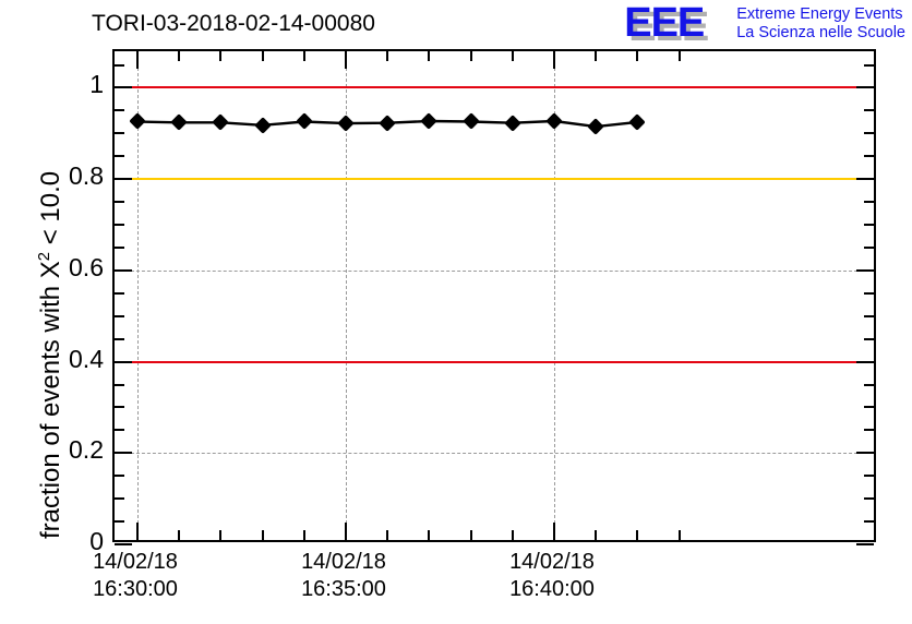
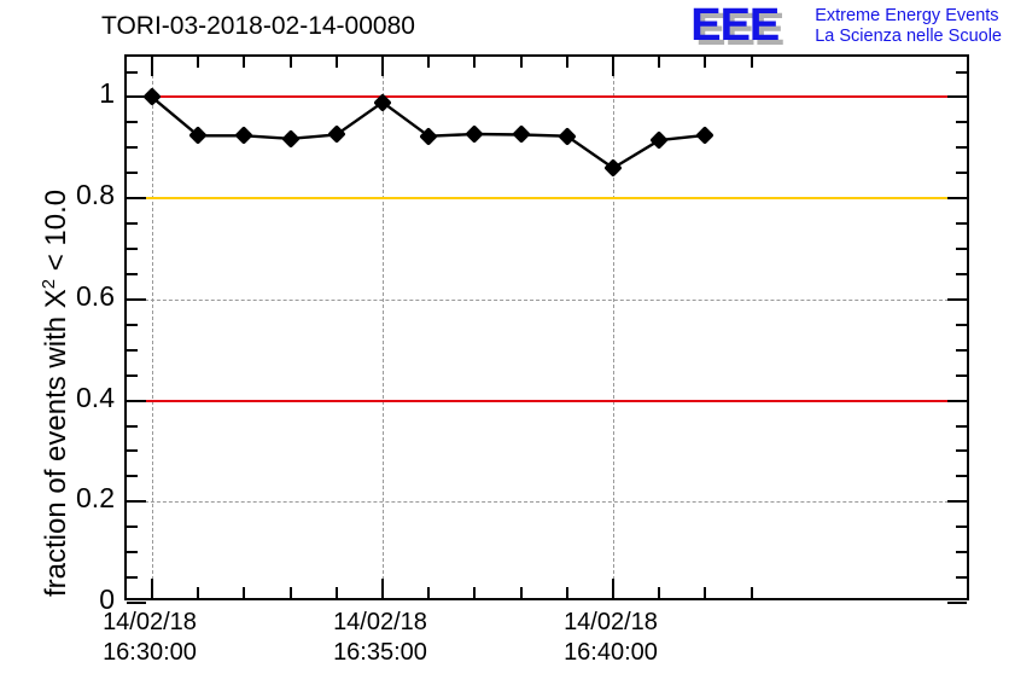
16:30:00: 0.93 -> 1.00
16:35:00: 0.92 -> 0.99
16:40:00: 0.93 -> 0.86
